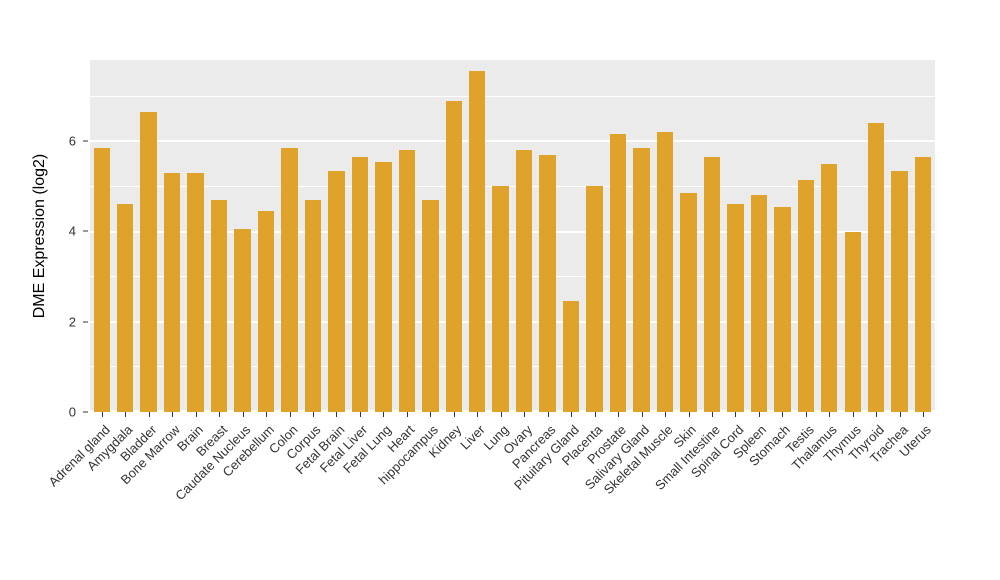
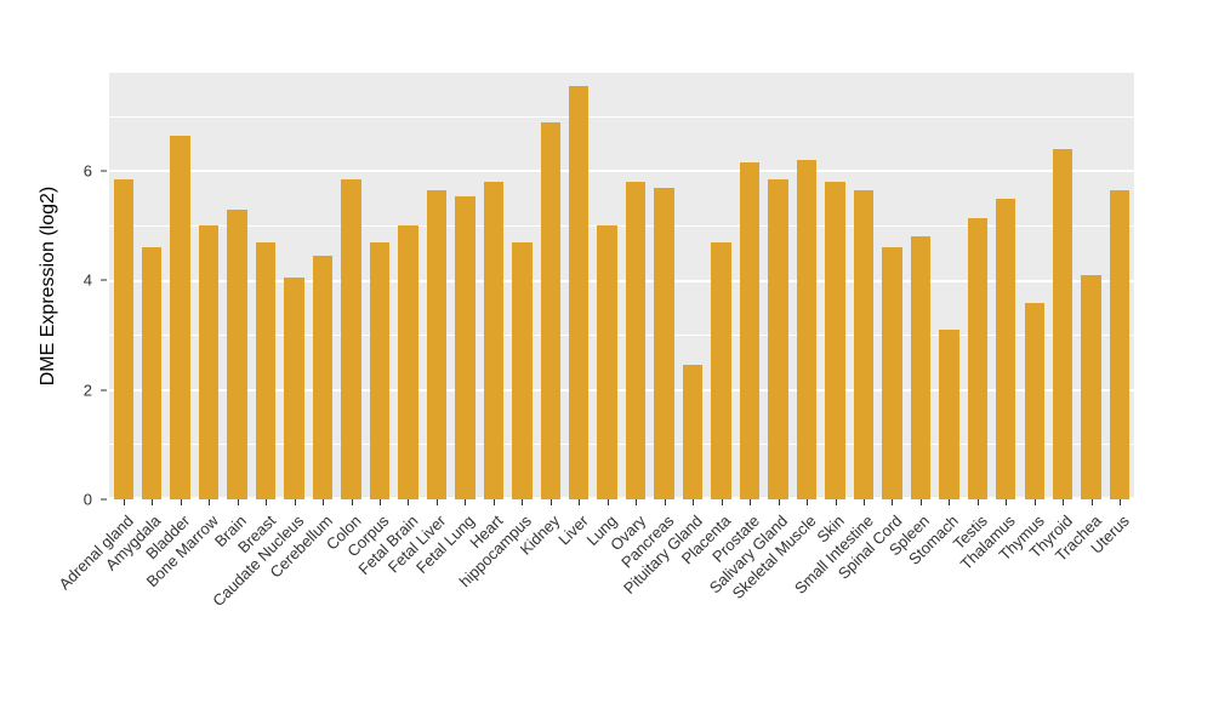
Bone Marrow: 5.3 -> 5.0
Fetal Brain: 5.3 -> 5.0
Placenta: 5.0 -> 4.7
Skin: 4.8 -> 5.8
Stomach: 4.5 -> 3.1
Thymus: 4.0 -> 3.6
Trachea: 5.3 -> 4.1
